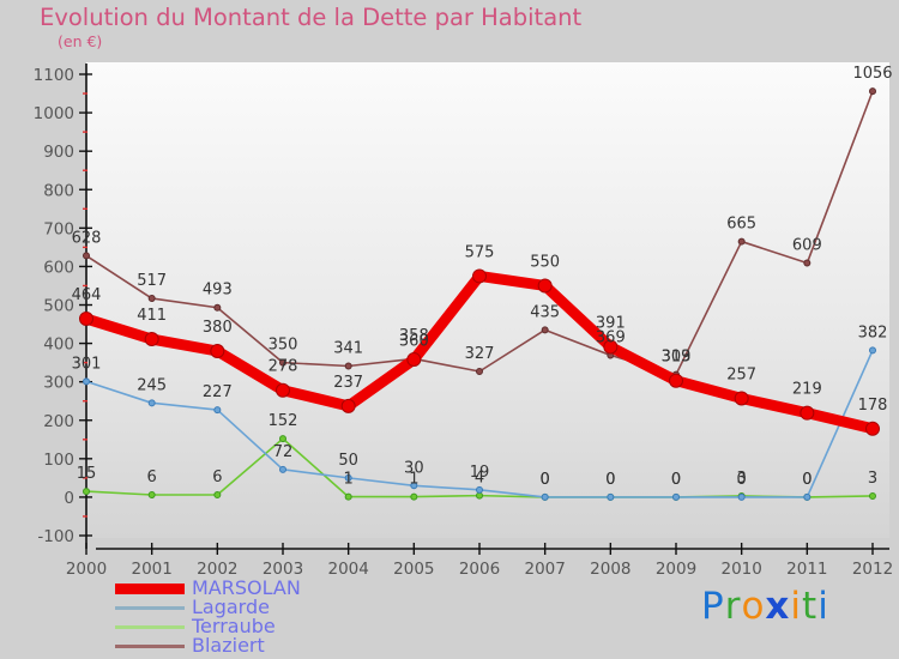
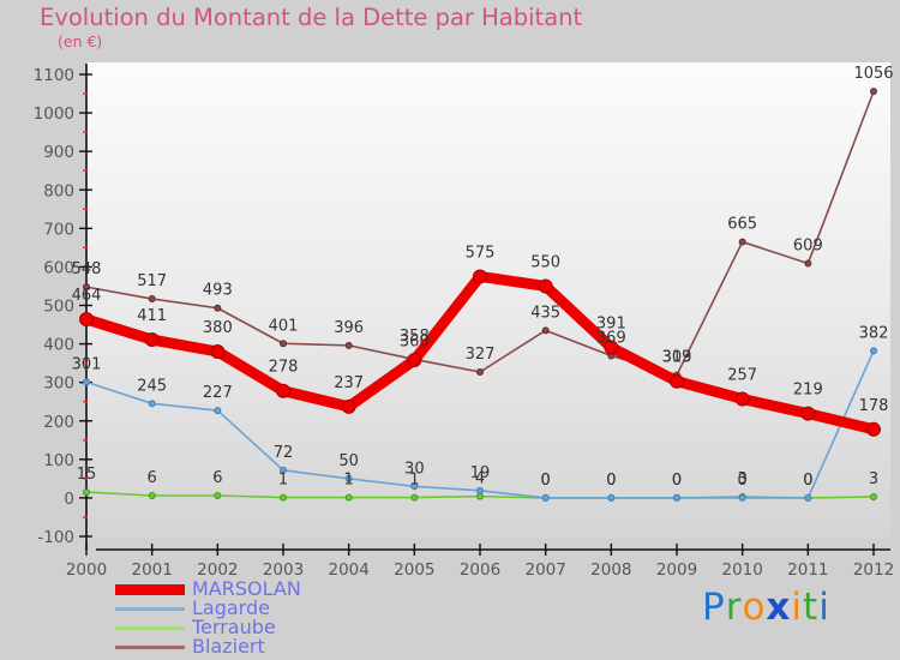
Blaziert/2000: 628 -> 548
Terraube/2003: 152 -> 1
Blaziert/2003: 350 -> 401
Blaziert/2004: 341 -> 396
